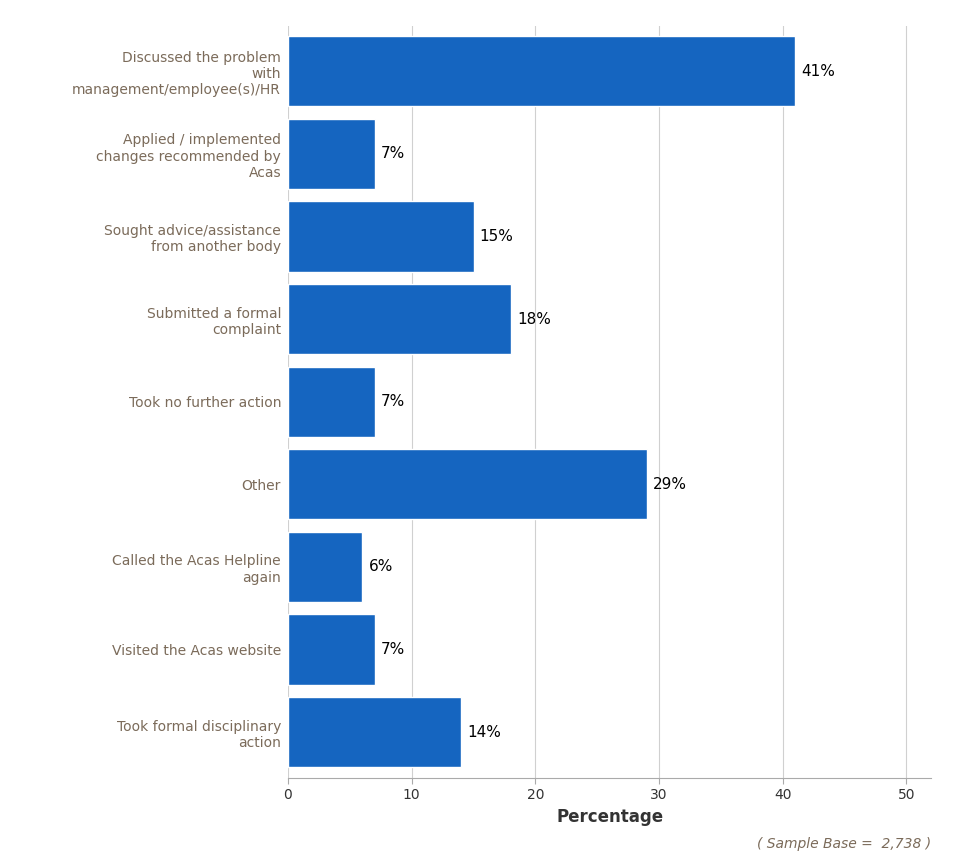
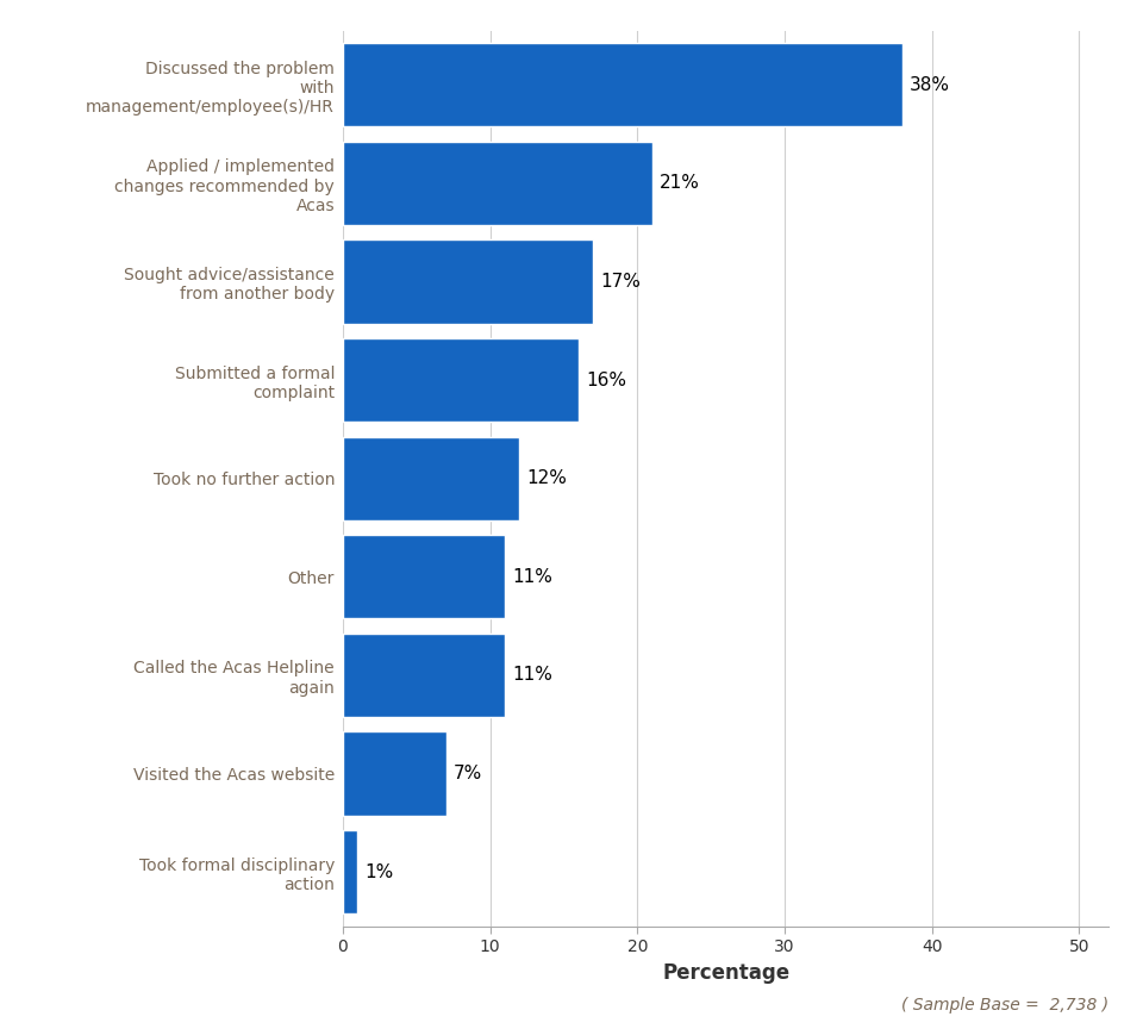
Discussed the problem with management/employee(s)/HR: 41% -> 38%
Applied / implemented changes recommended by Acas: 7% -> 21%
Sought advice/assistance from another body: 15% -> 17%
Submitted a formal complaint: 18% -> 16%
Took no further action: 7% -> 12%
Other: 29% -> 11%
Called the Acas Helpline again: 6% -> 11%
Took formal disciplinary action: 14% -> 1%
